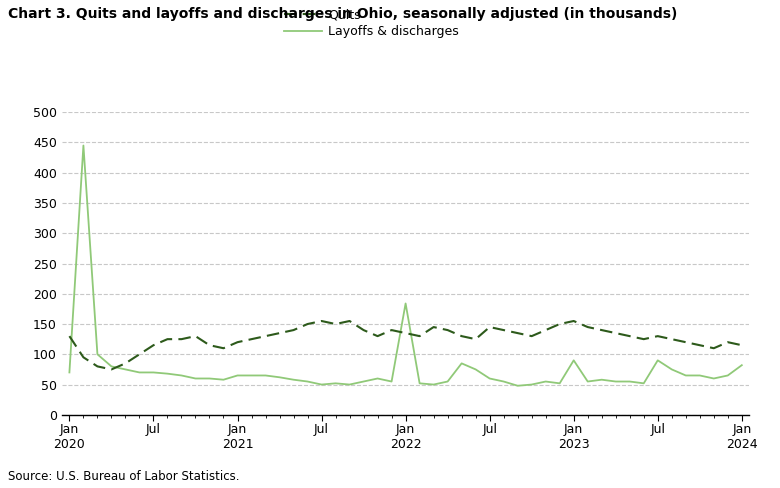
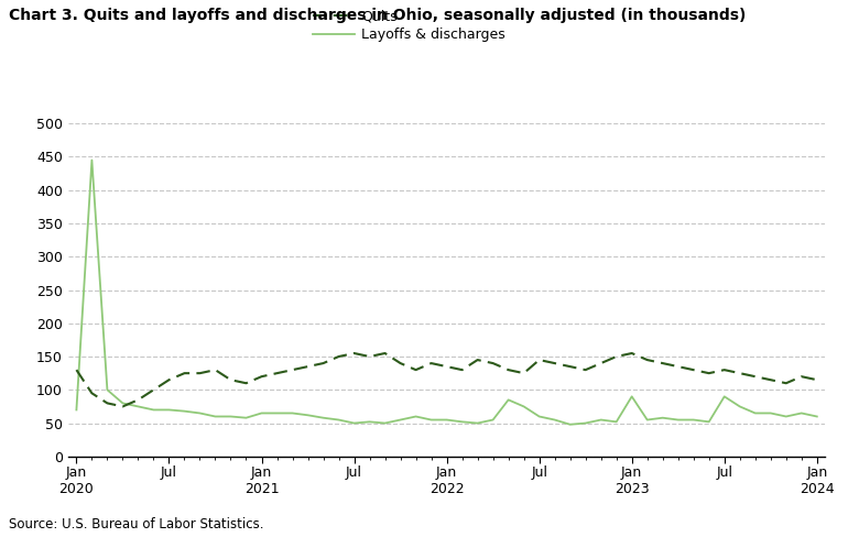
Layoffs & discharges/Jan 2022: 184 -> 55
Layoffs & discharges/Jan 2024: 82 -> 60
